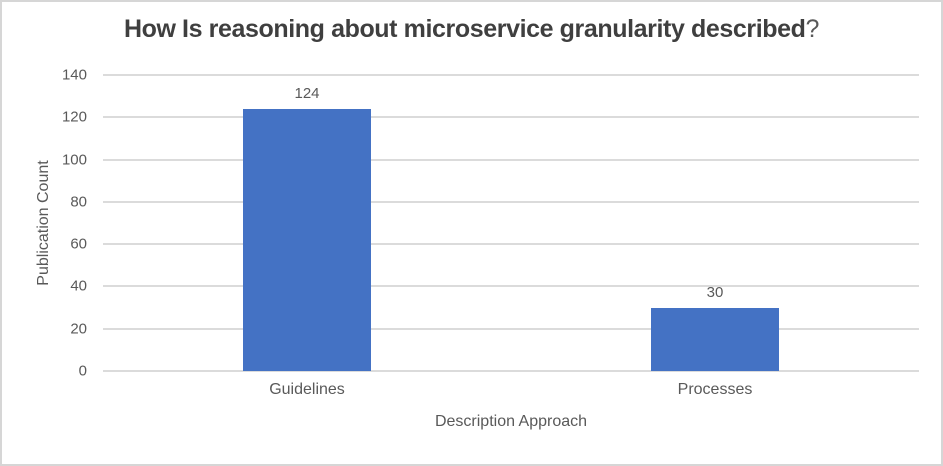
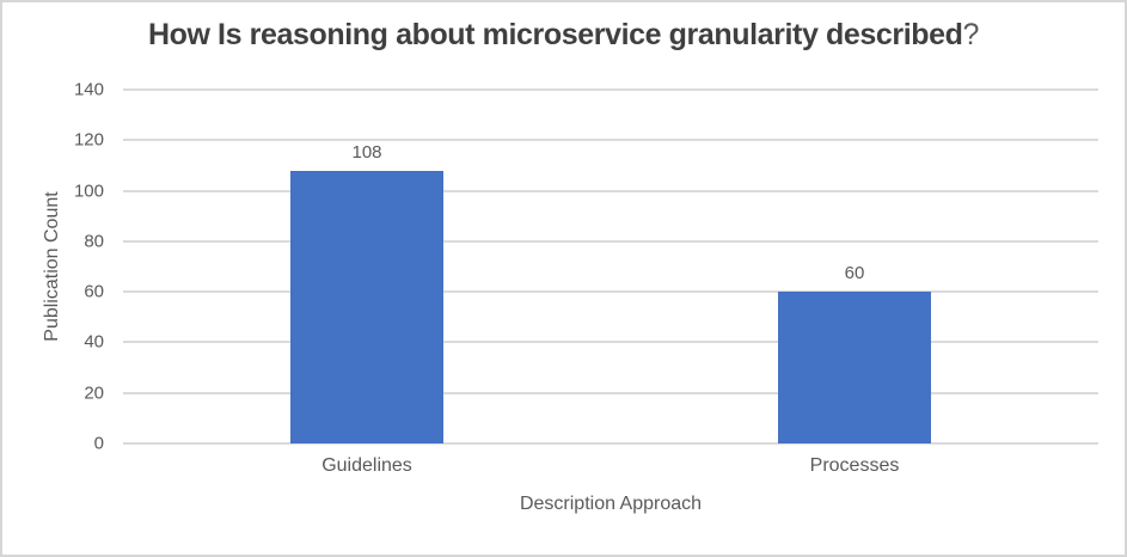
Guidelines: 124 -> 108
Processes: 30 -> 60
